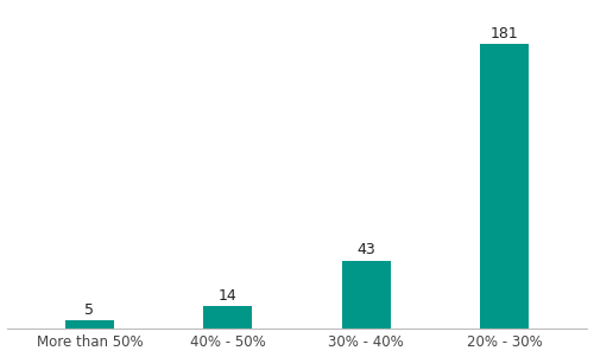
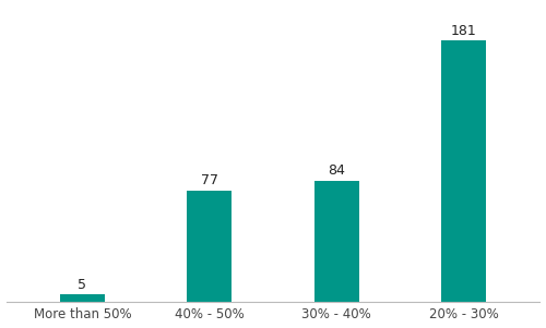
40% - 50%: 14 -> 77
30% - 40%: 43 -> 84
